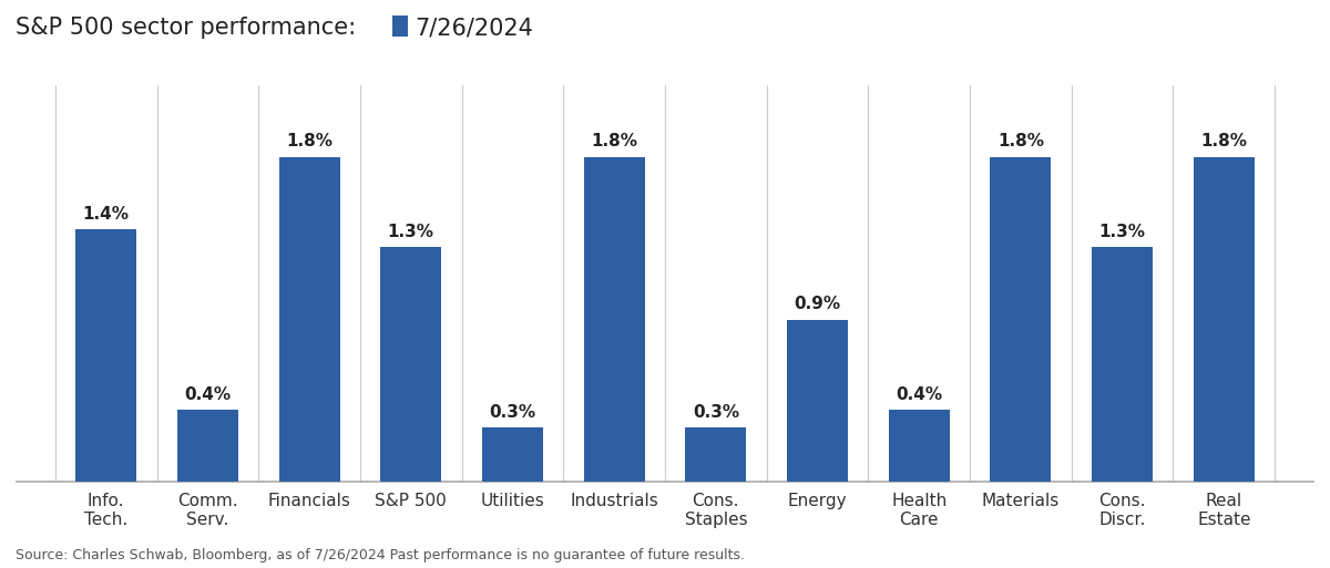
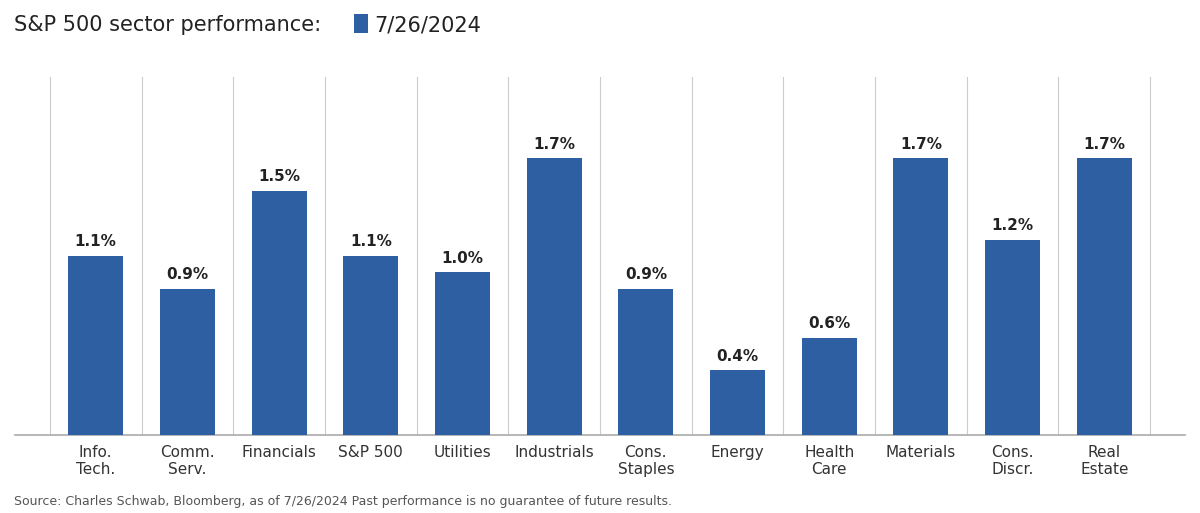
Info. Tech.: 1.4% -> 1.1%
Comm. Serv.: 0.4% -> 0.9%
Financials: 1.8% -> 1.5%
S&P 500: 1.3% -> 1.1%
Utilities: 0.3% -> 1.0%
Industrials: 1.8% -> 1.7%
Cons. Staples: 0.3% -> 0.9%
Energy: 0.9% -> 0.4%
Health Care: 0.4% -> 0.6%
Materials: 1.8% -> 1.7%
Cons. Discr.: 1.3% -> 1.2%
Real Estate: 1.8% -> 1.7%
